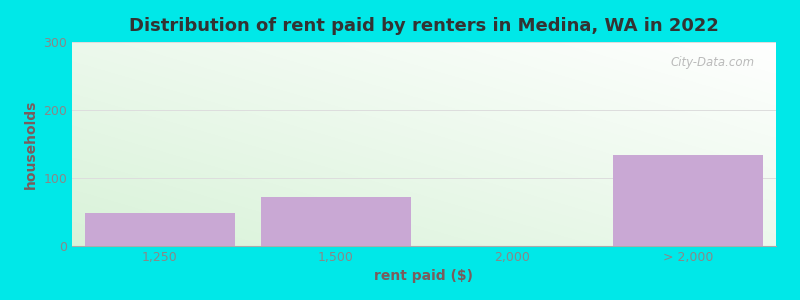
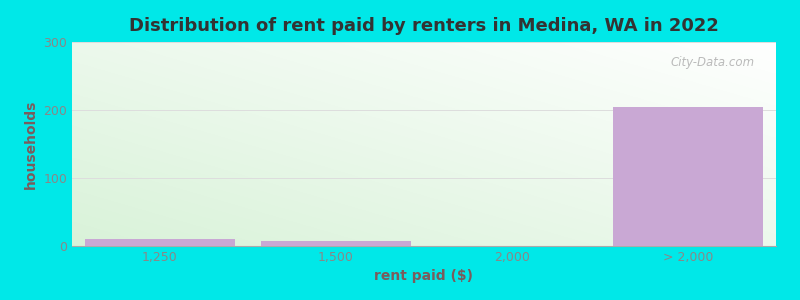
1,250: 48 -> 10
1,500: 72 -> 7
> 2,000: 134 -> 205
